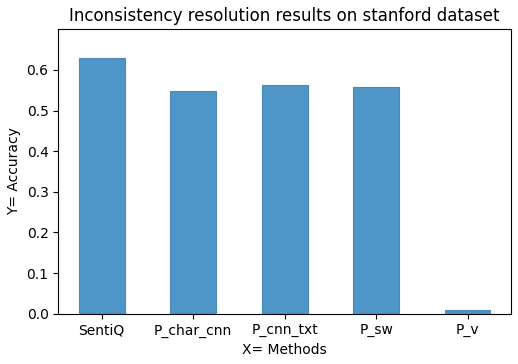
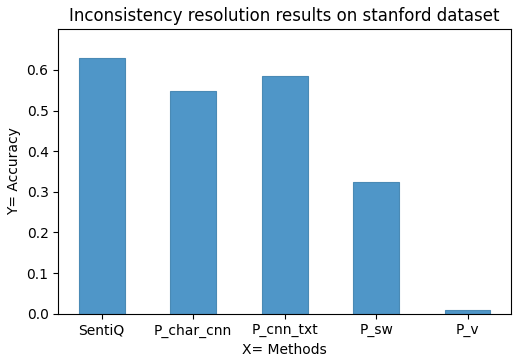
P_cnn_txt: 0.562 -> 0.585
P_sw: 0.557 -> 0.325
